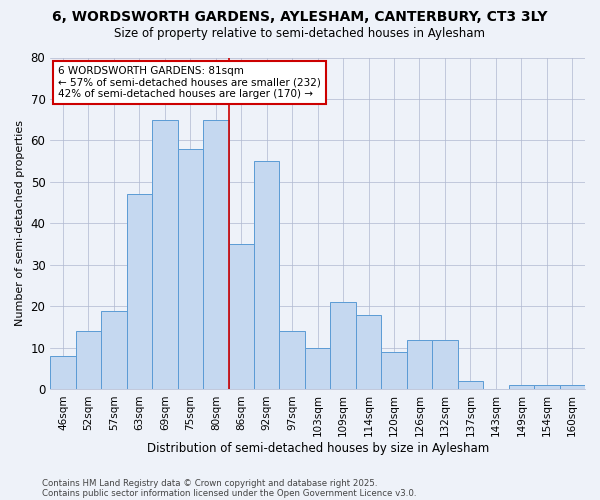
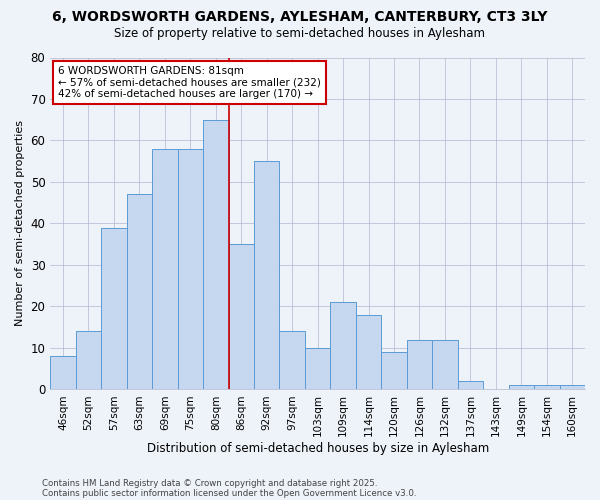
57sqm: 19 -> 39
69sqm: 65 -> 58
